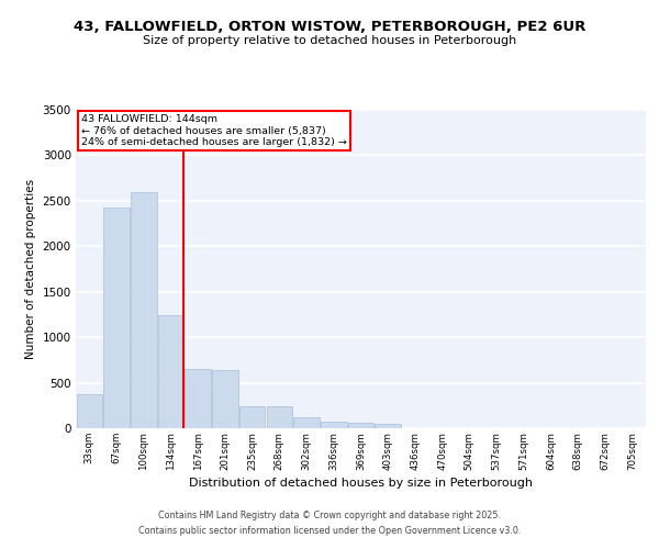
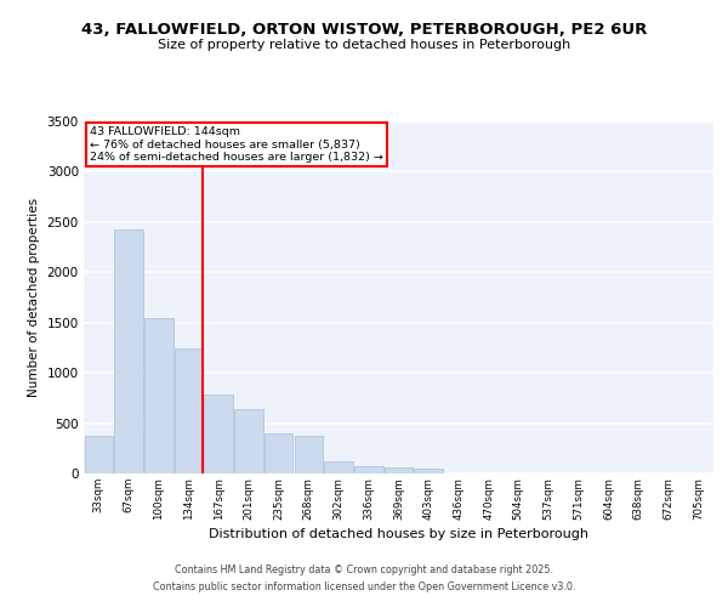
100sqm: 2600 -> 1540
167sqm: 650 -> 780
235sqm: 240 -> 400
268sqm: 240 -> 380
